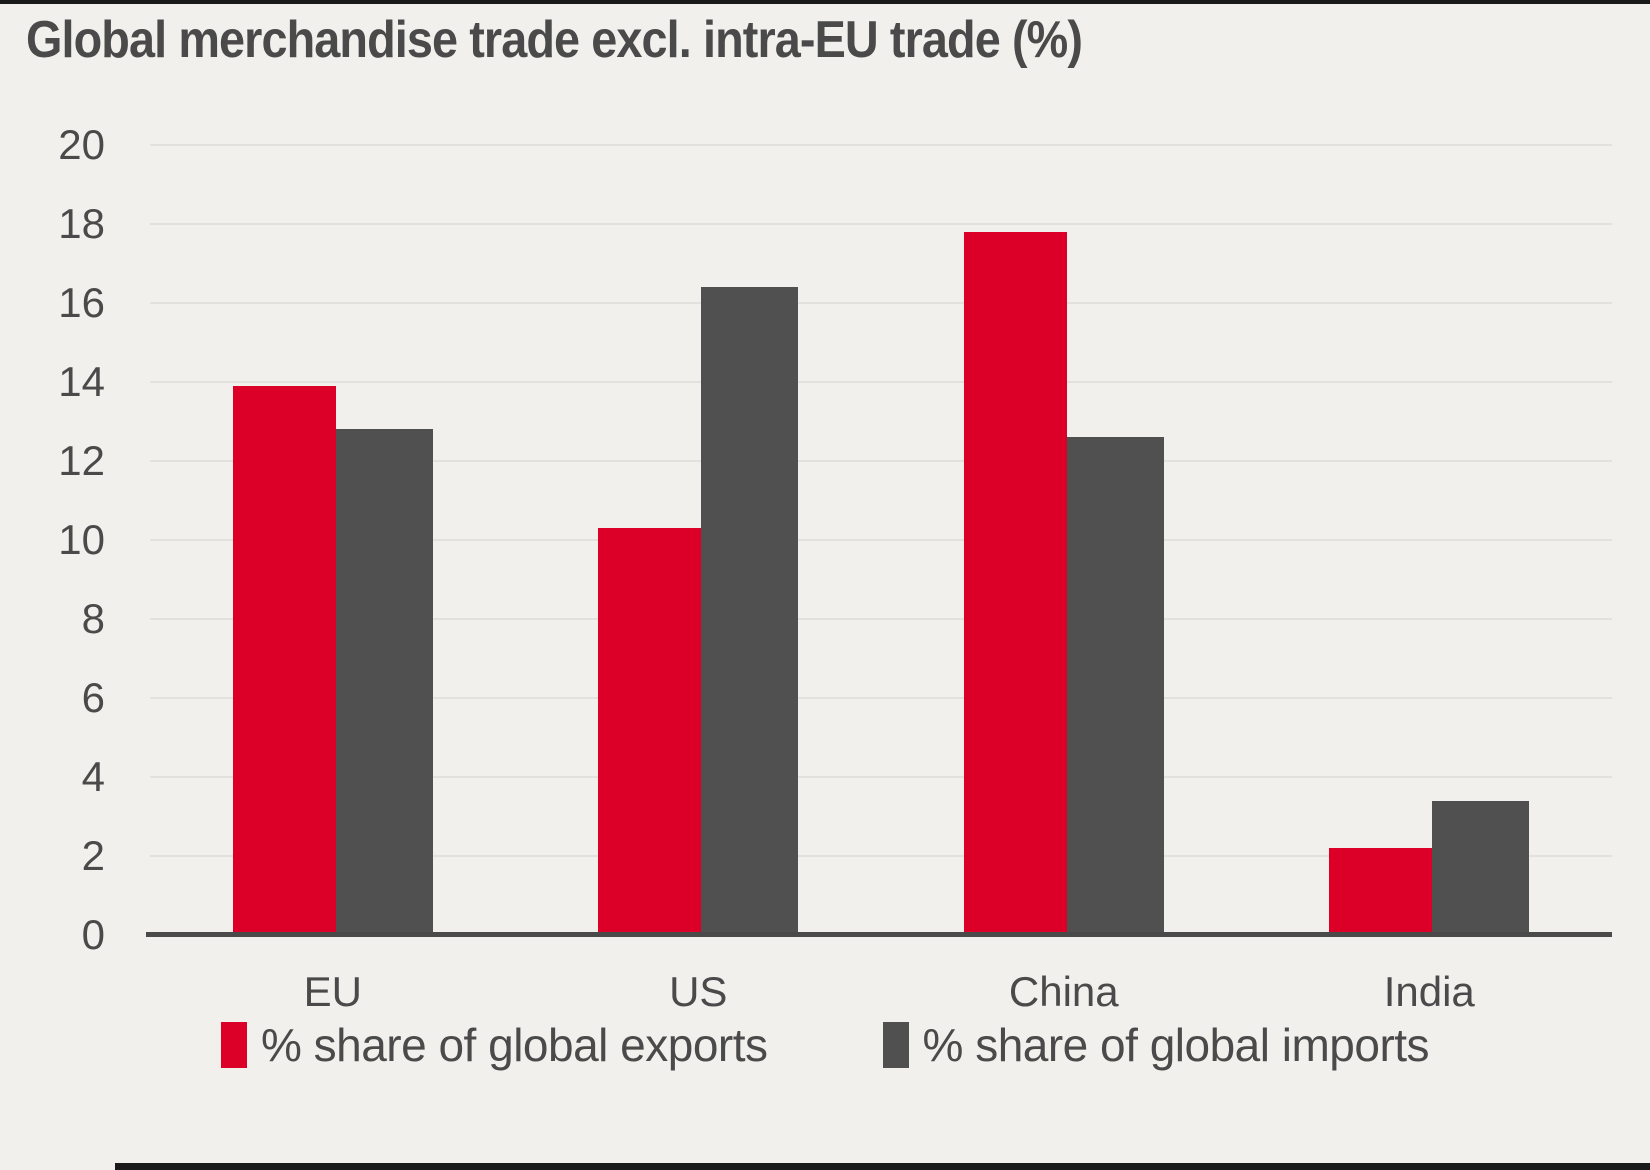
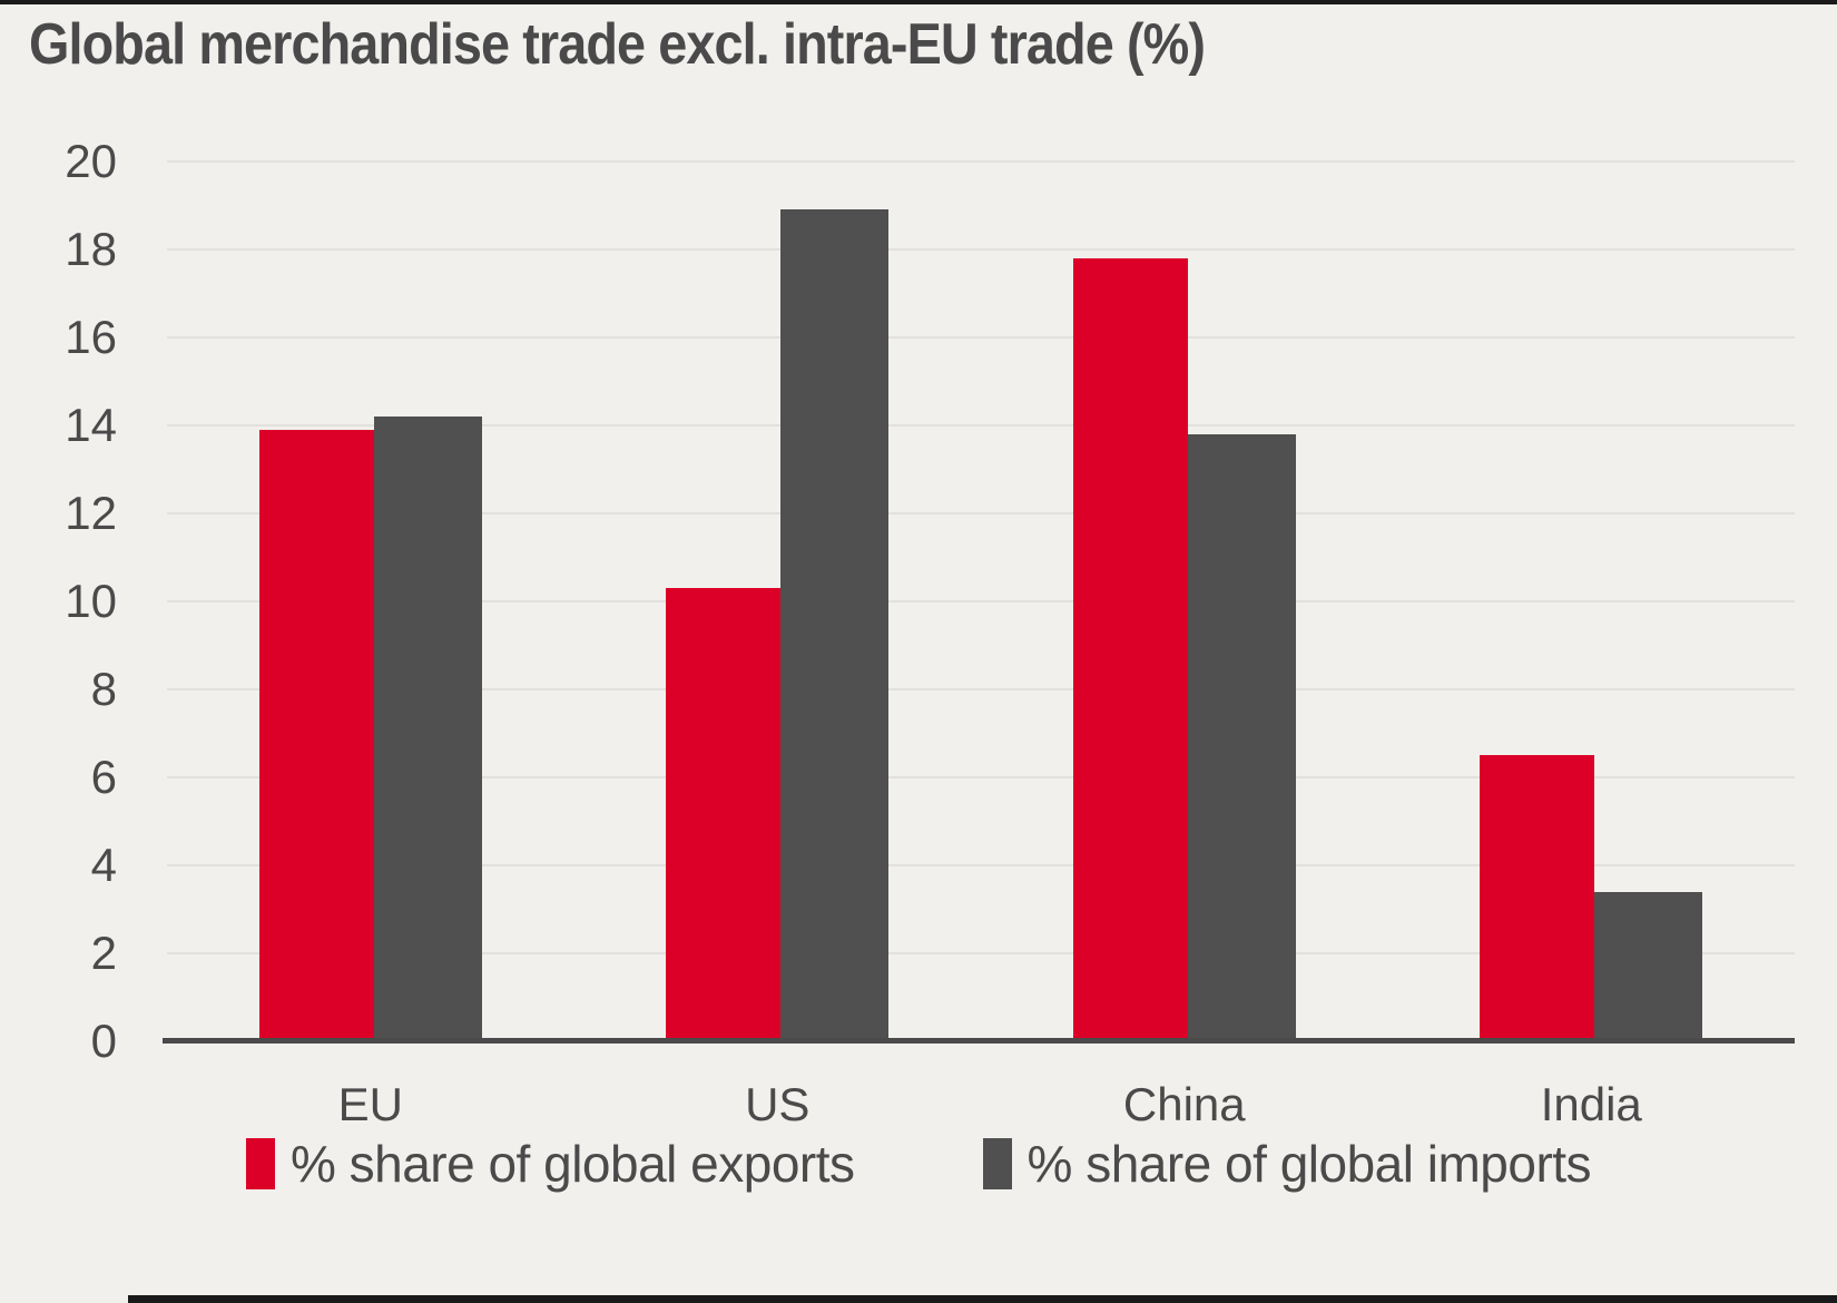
% share of global imports/EU: 12.8 -> 14.2
% share of global imports/US: 16.4 -> 18.9
% share of global imports/China: 12.6 -> 13.8
% share of global exports/India: 2.2 -> 6.5
